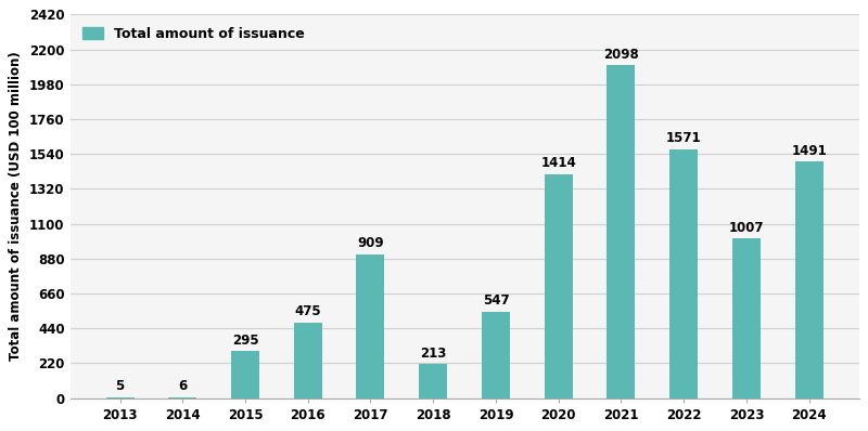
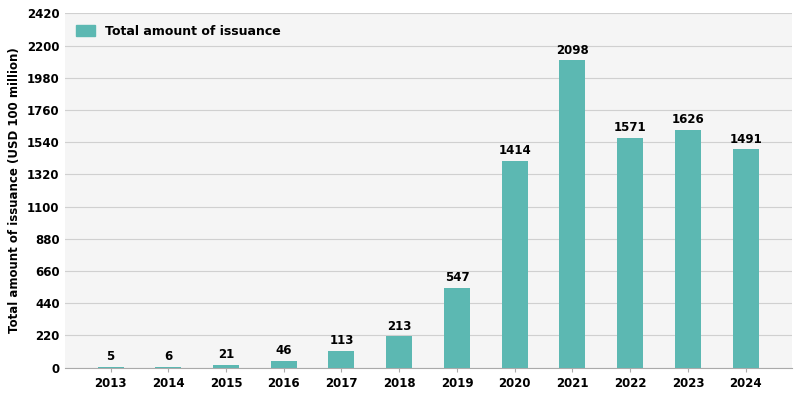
2015: 295 -> 21
2016: 475 -> 46
2017: 909 -> 113
2023: 1007 -> 1626
